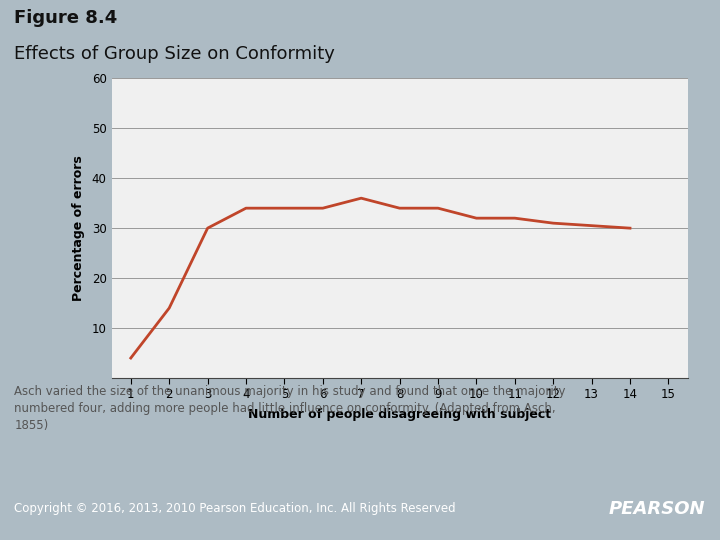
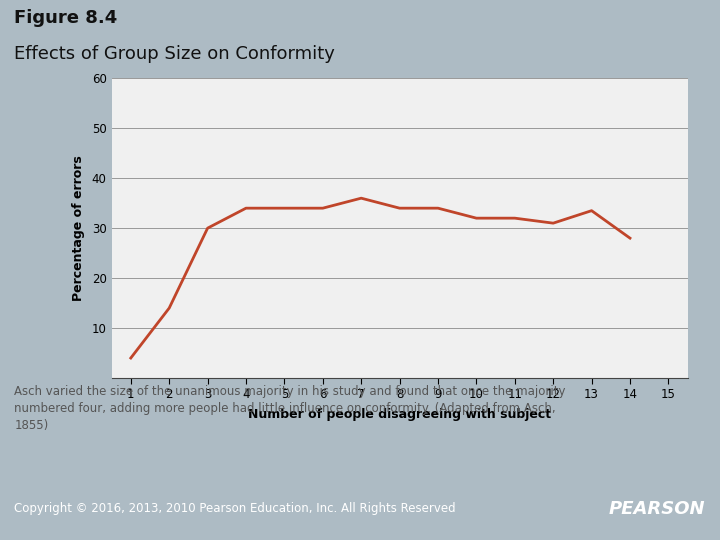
13: 30.5 -> 33.5
14: 30.0 -> 28.0
